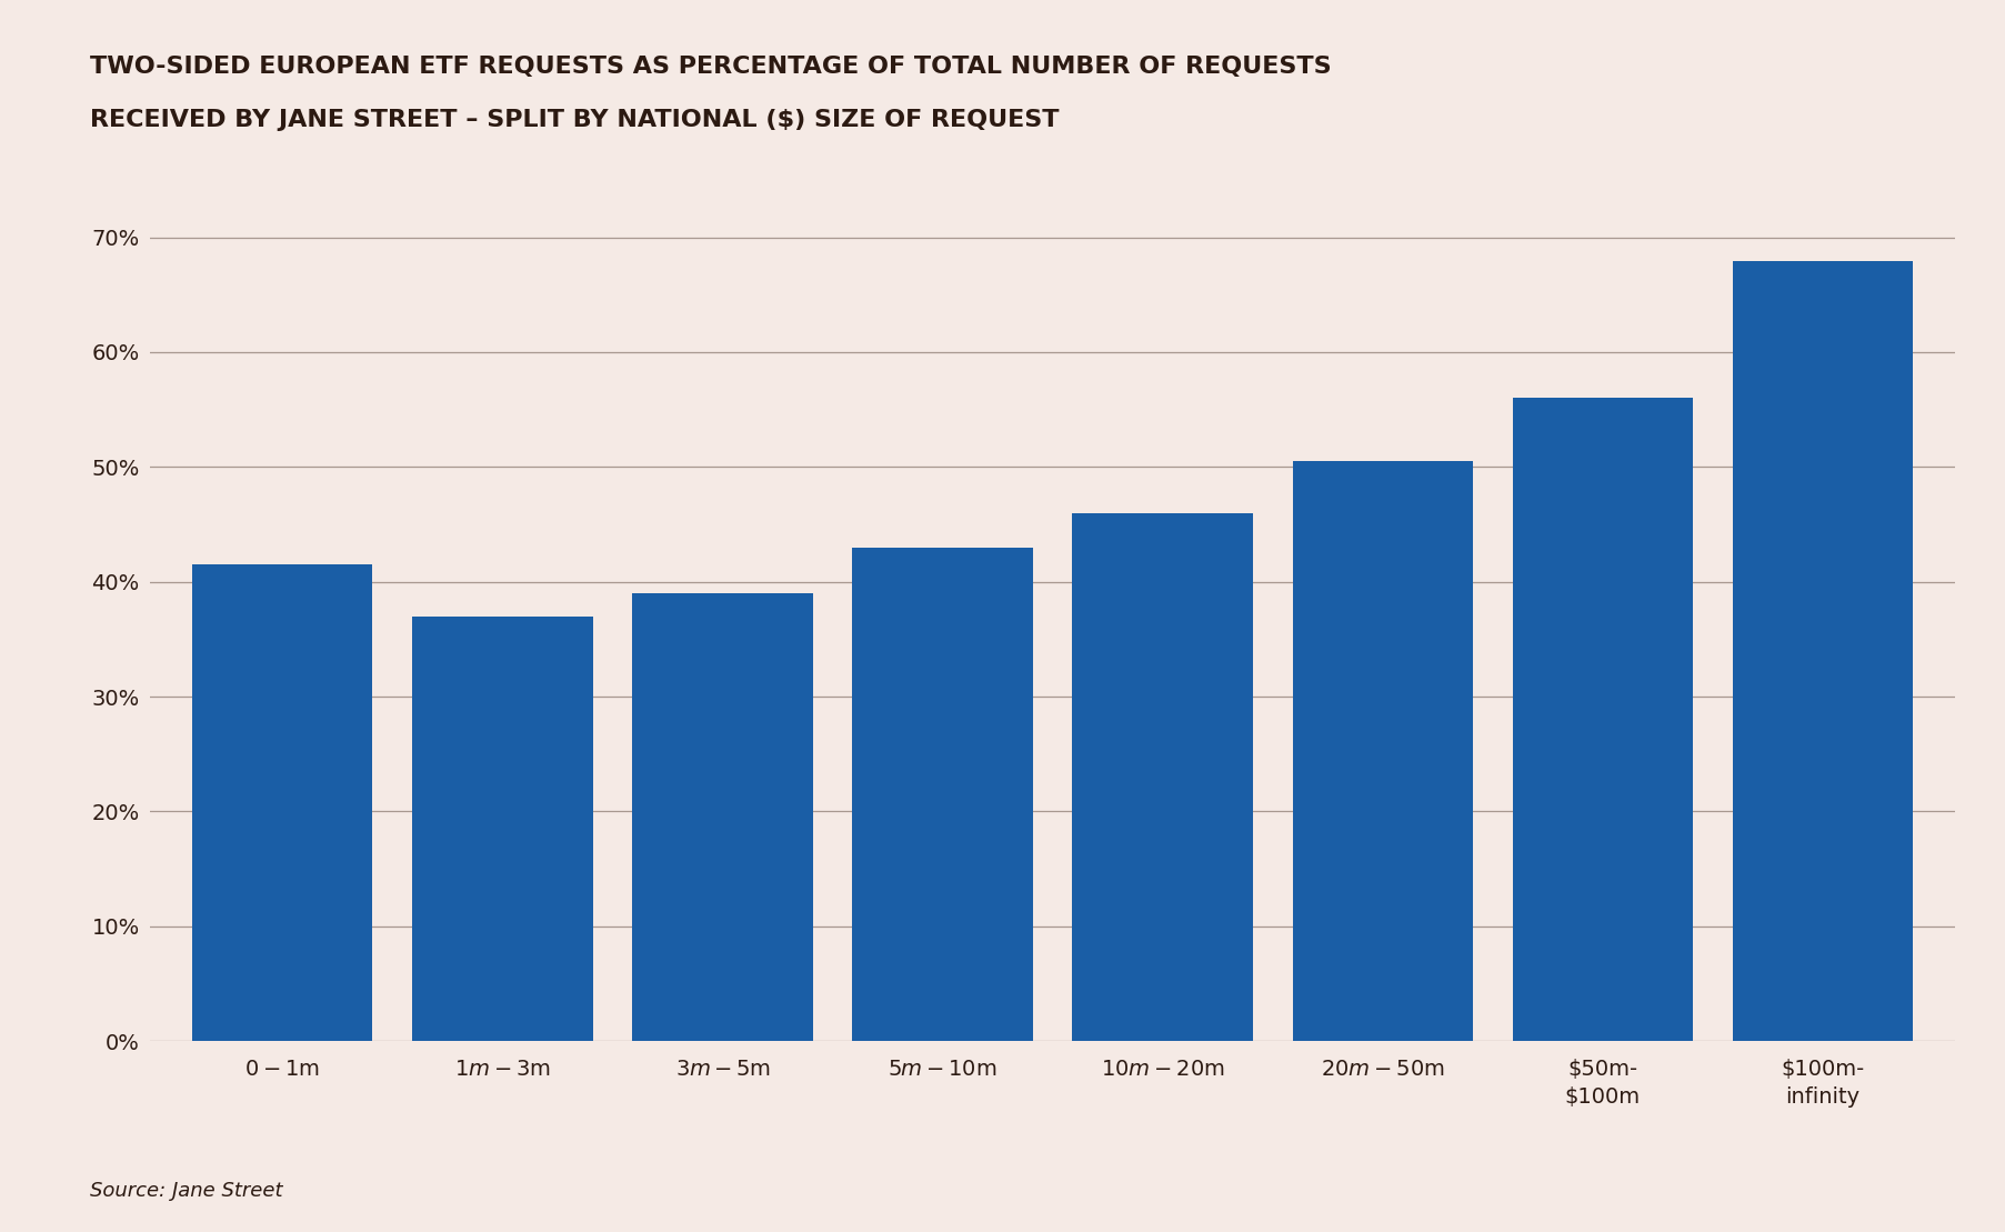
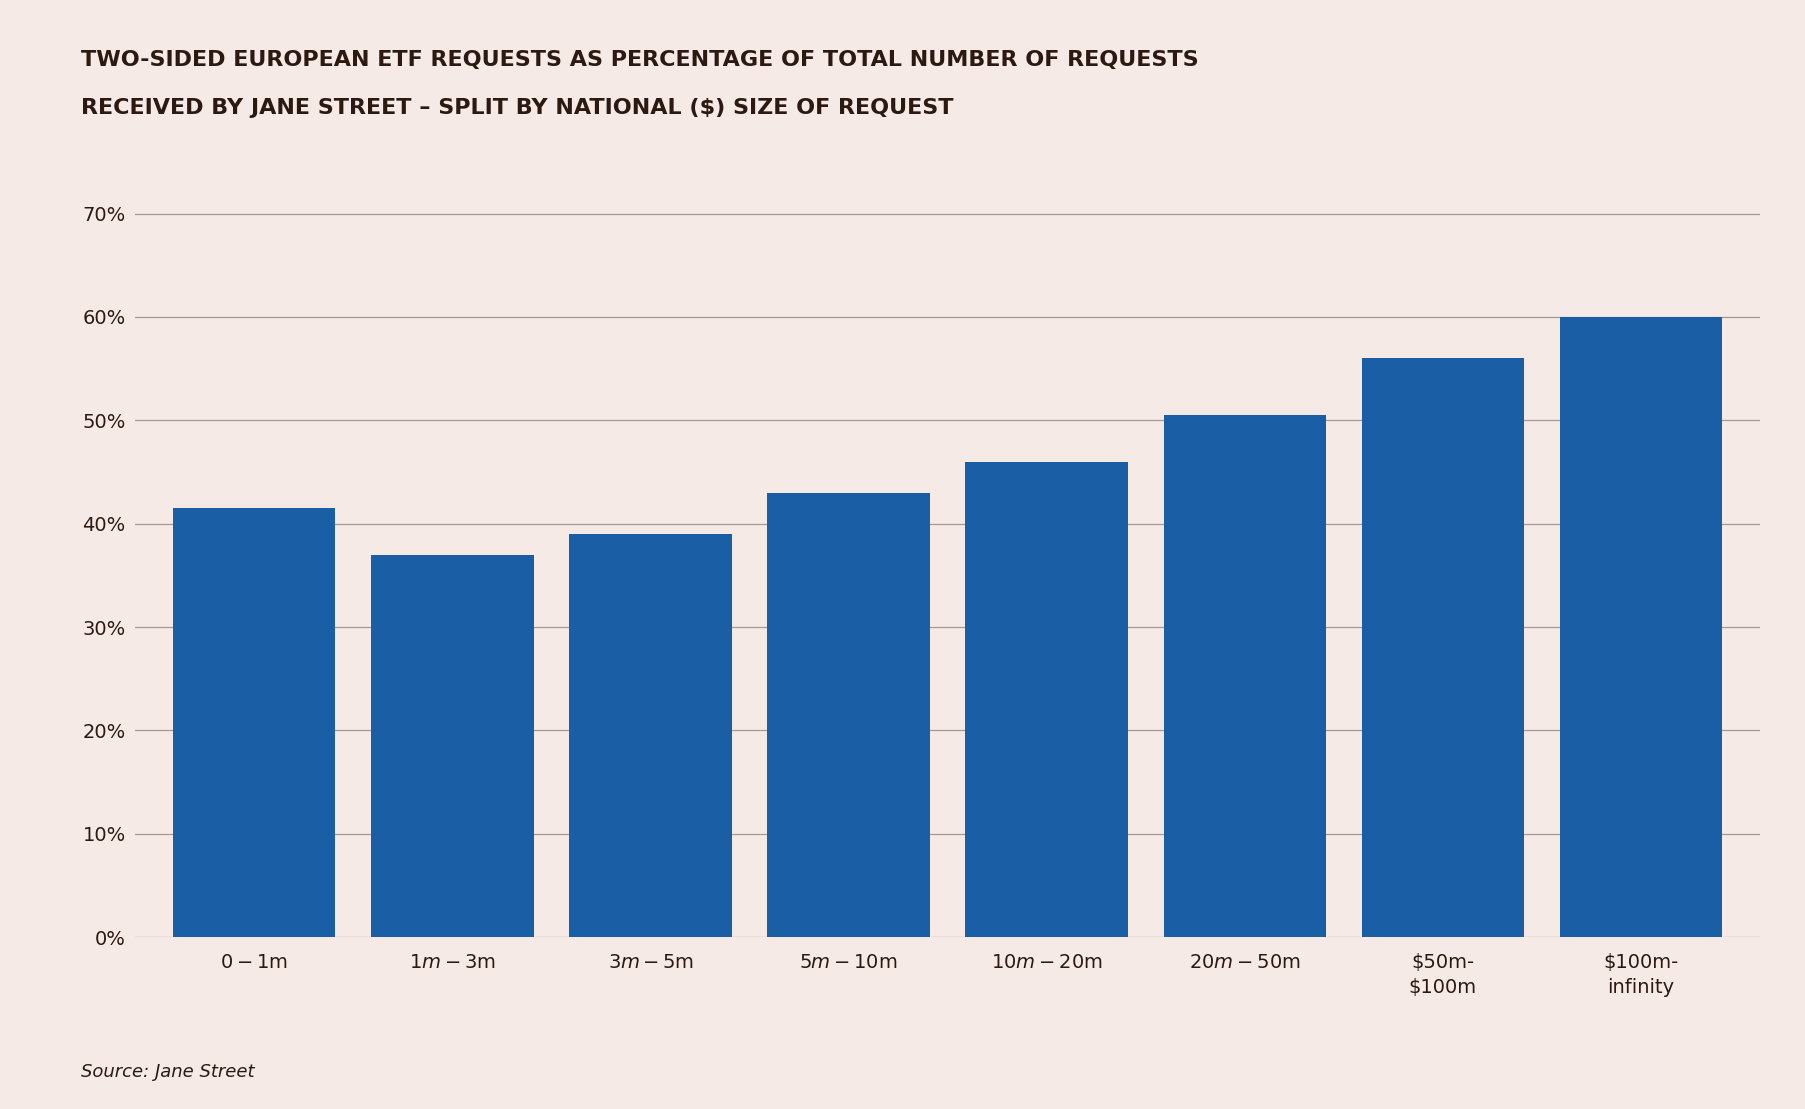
$100m- infinity: 67.9% -> 60.0%
